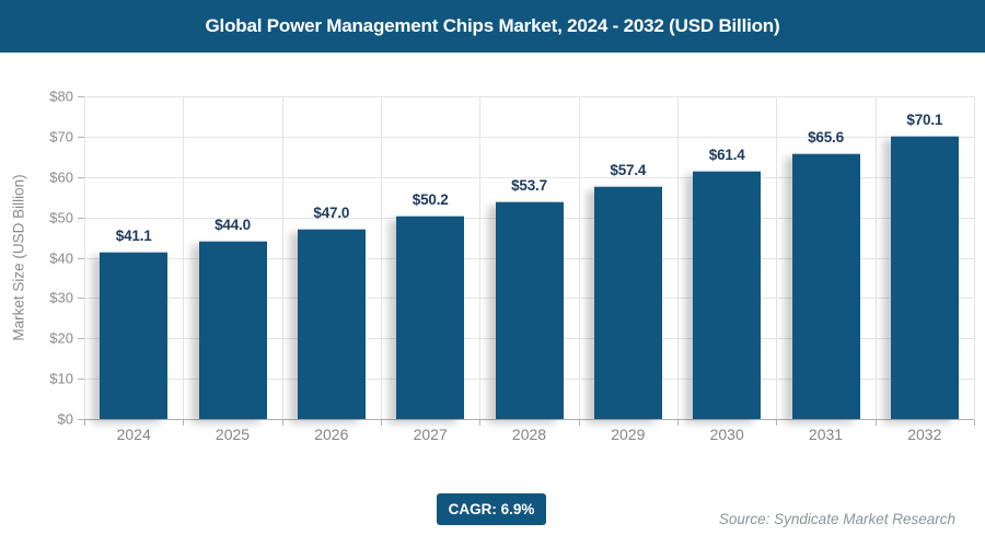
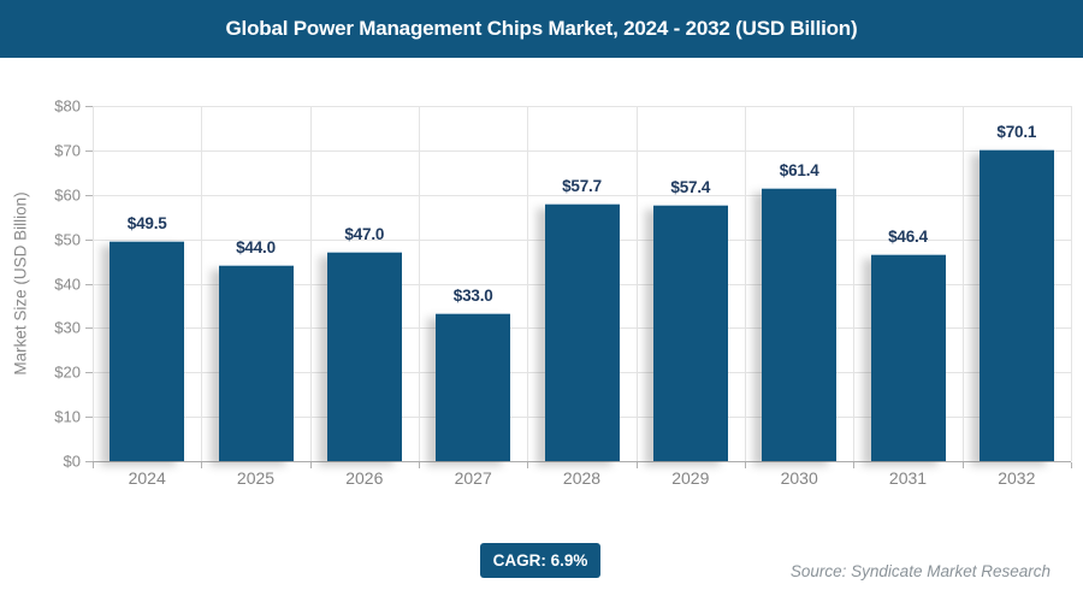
2024: $41.1 -> $49.5
2027: $50.2 -> $33.0
2028: $53.7 -> $57.7
2031: $65.6 -> $46.4
